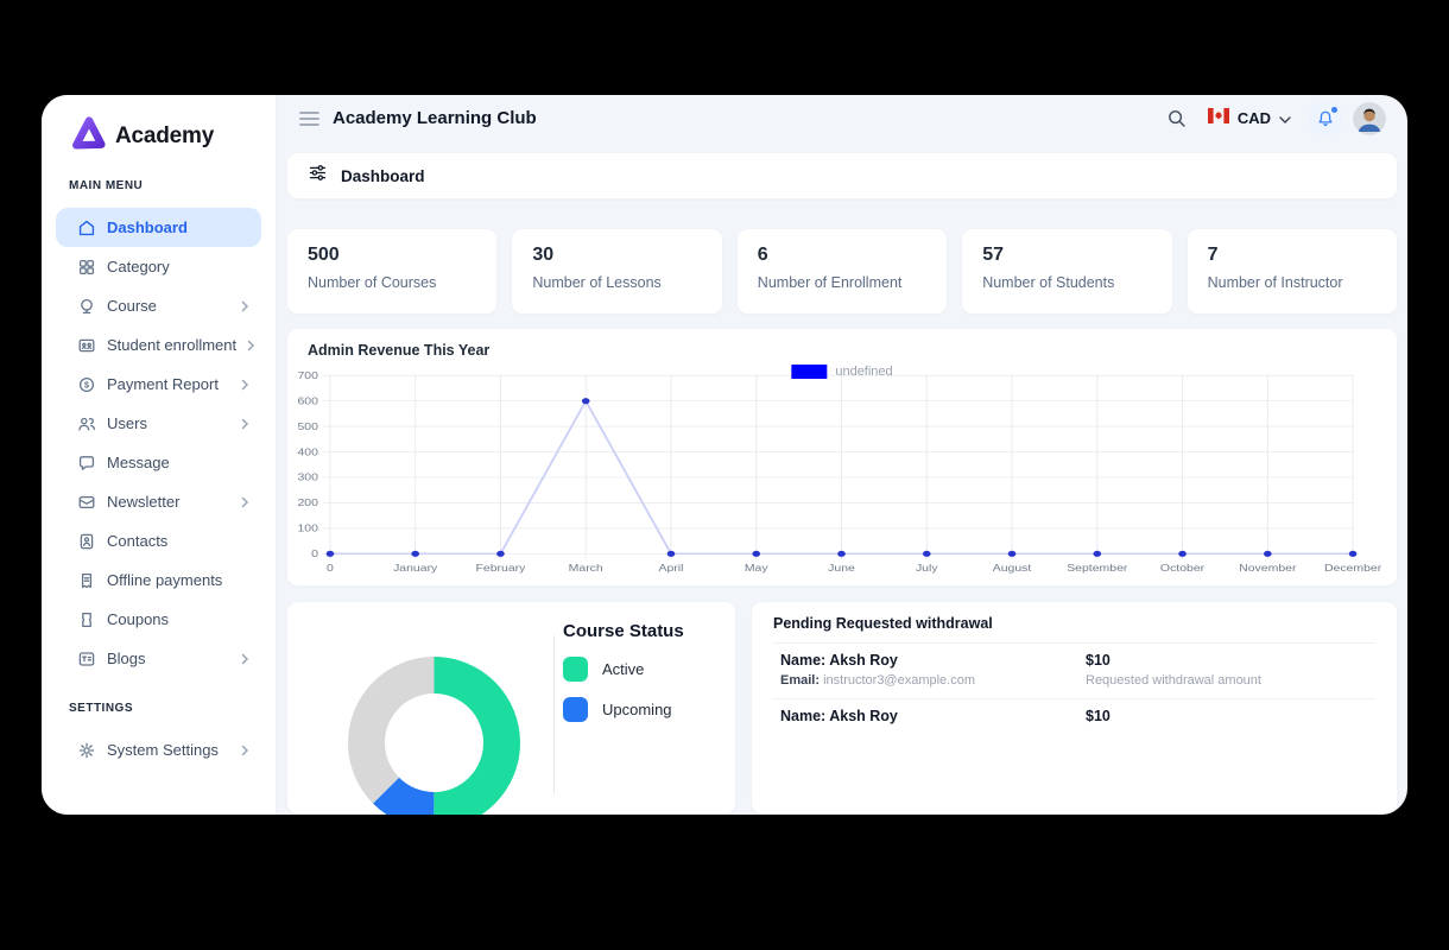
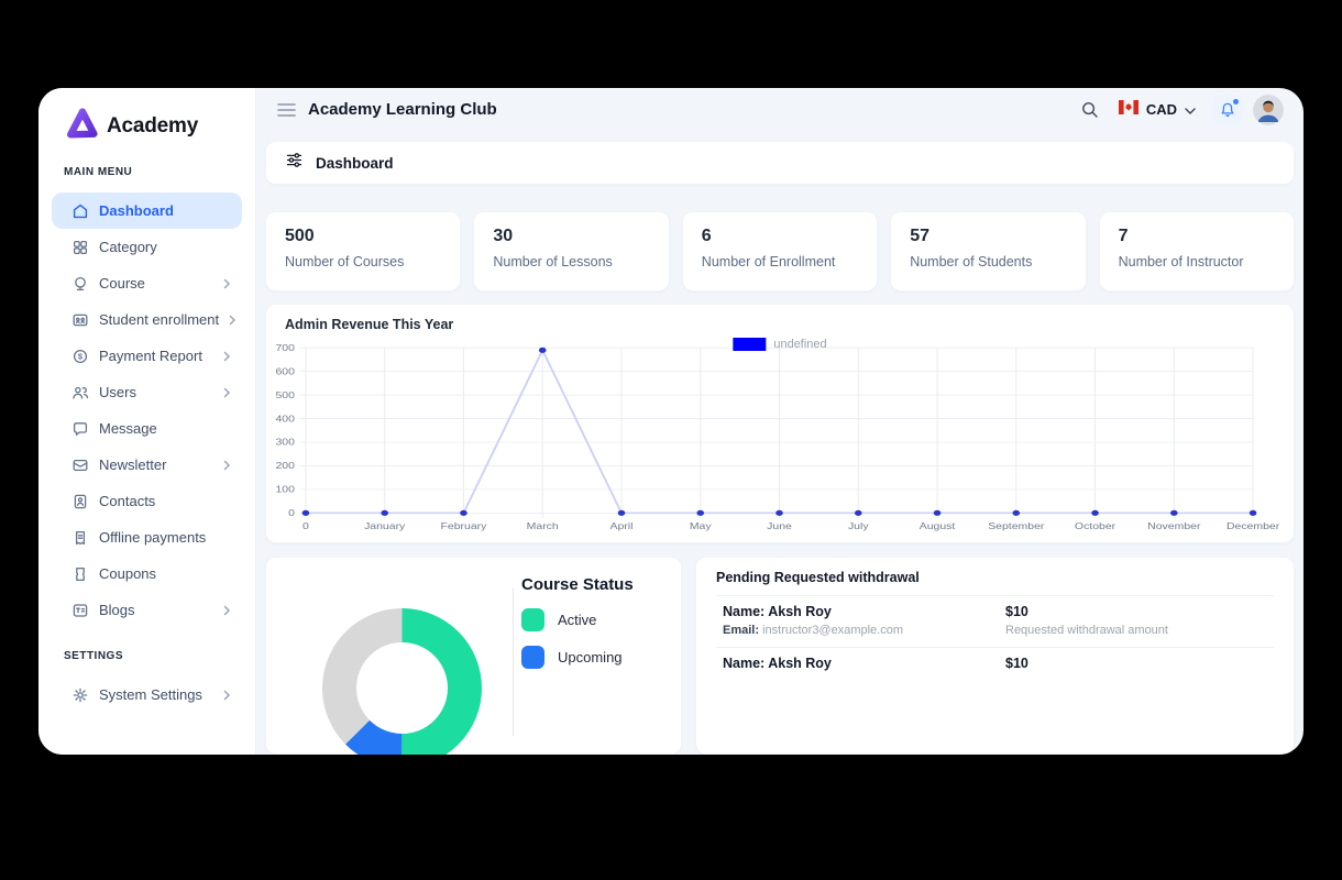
March: 600 -> 690
